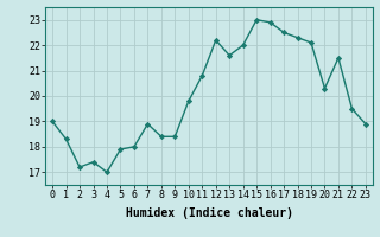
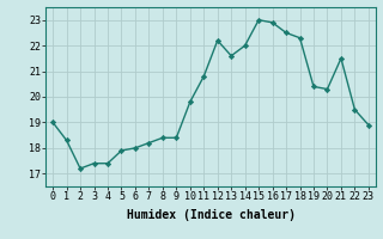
4: 17.0 -> 17.4
7: 18.9 -> 18.2
19: 22.1 -> 20.4
